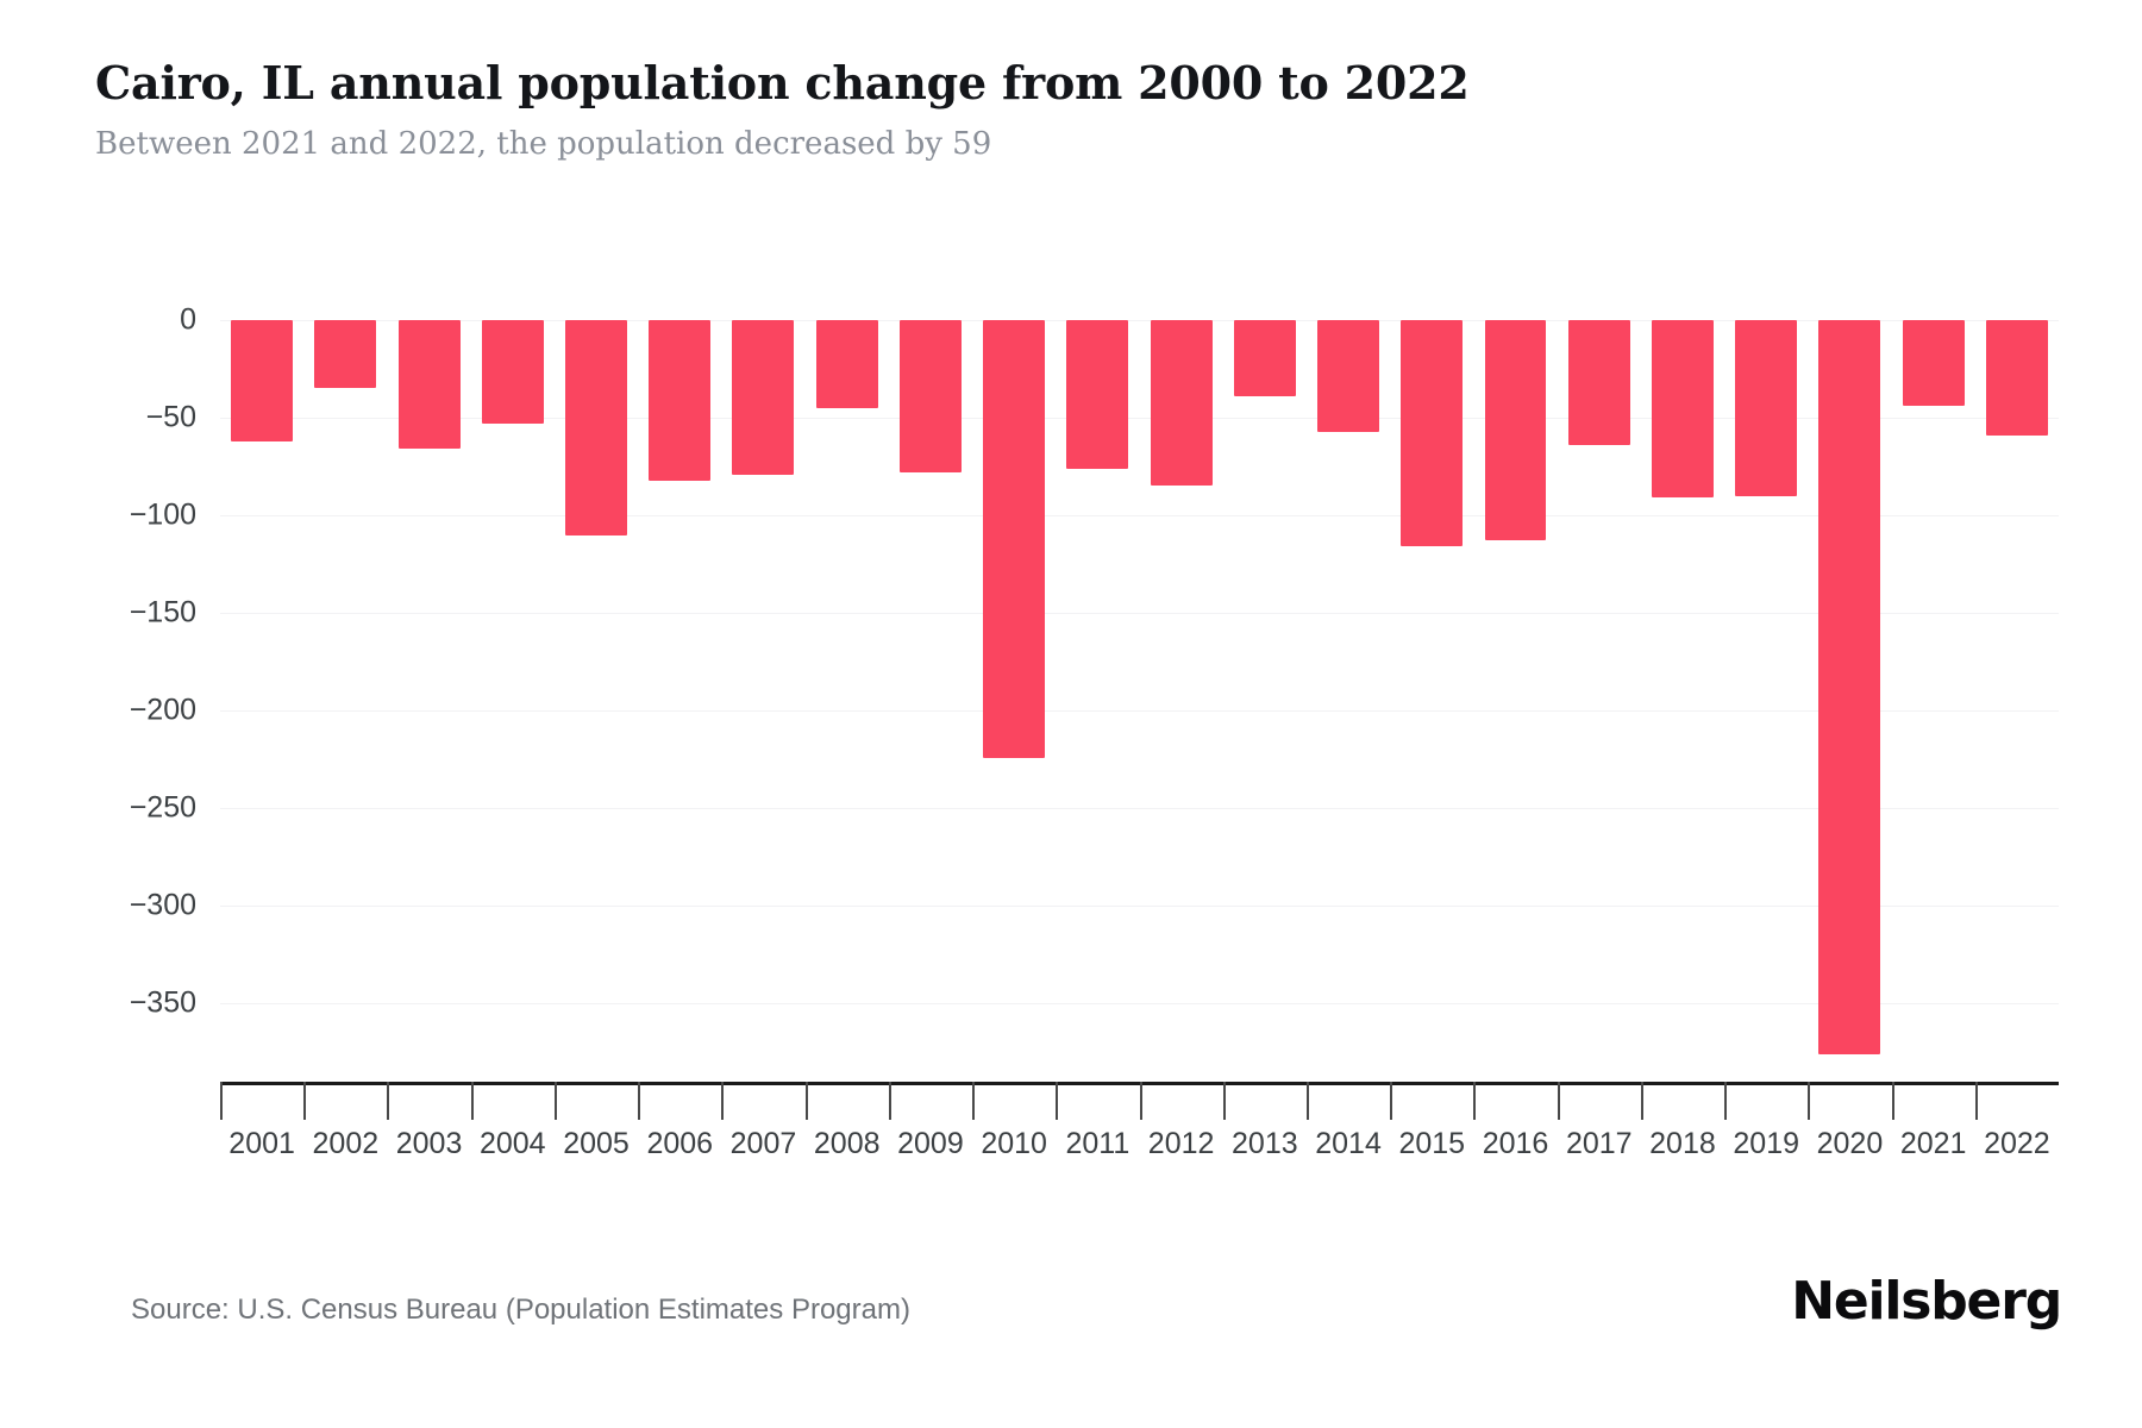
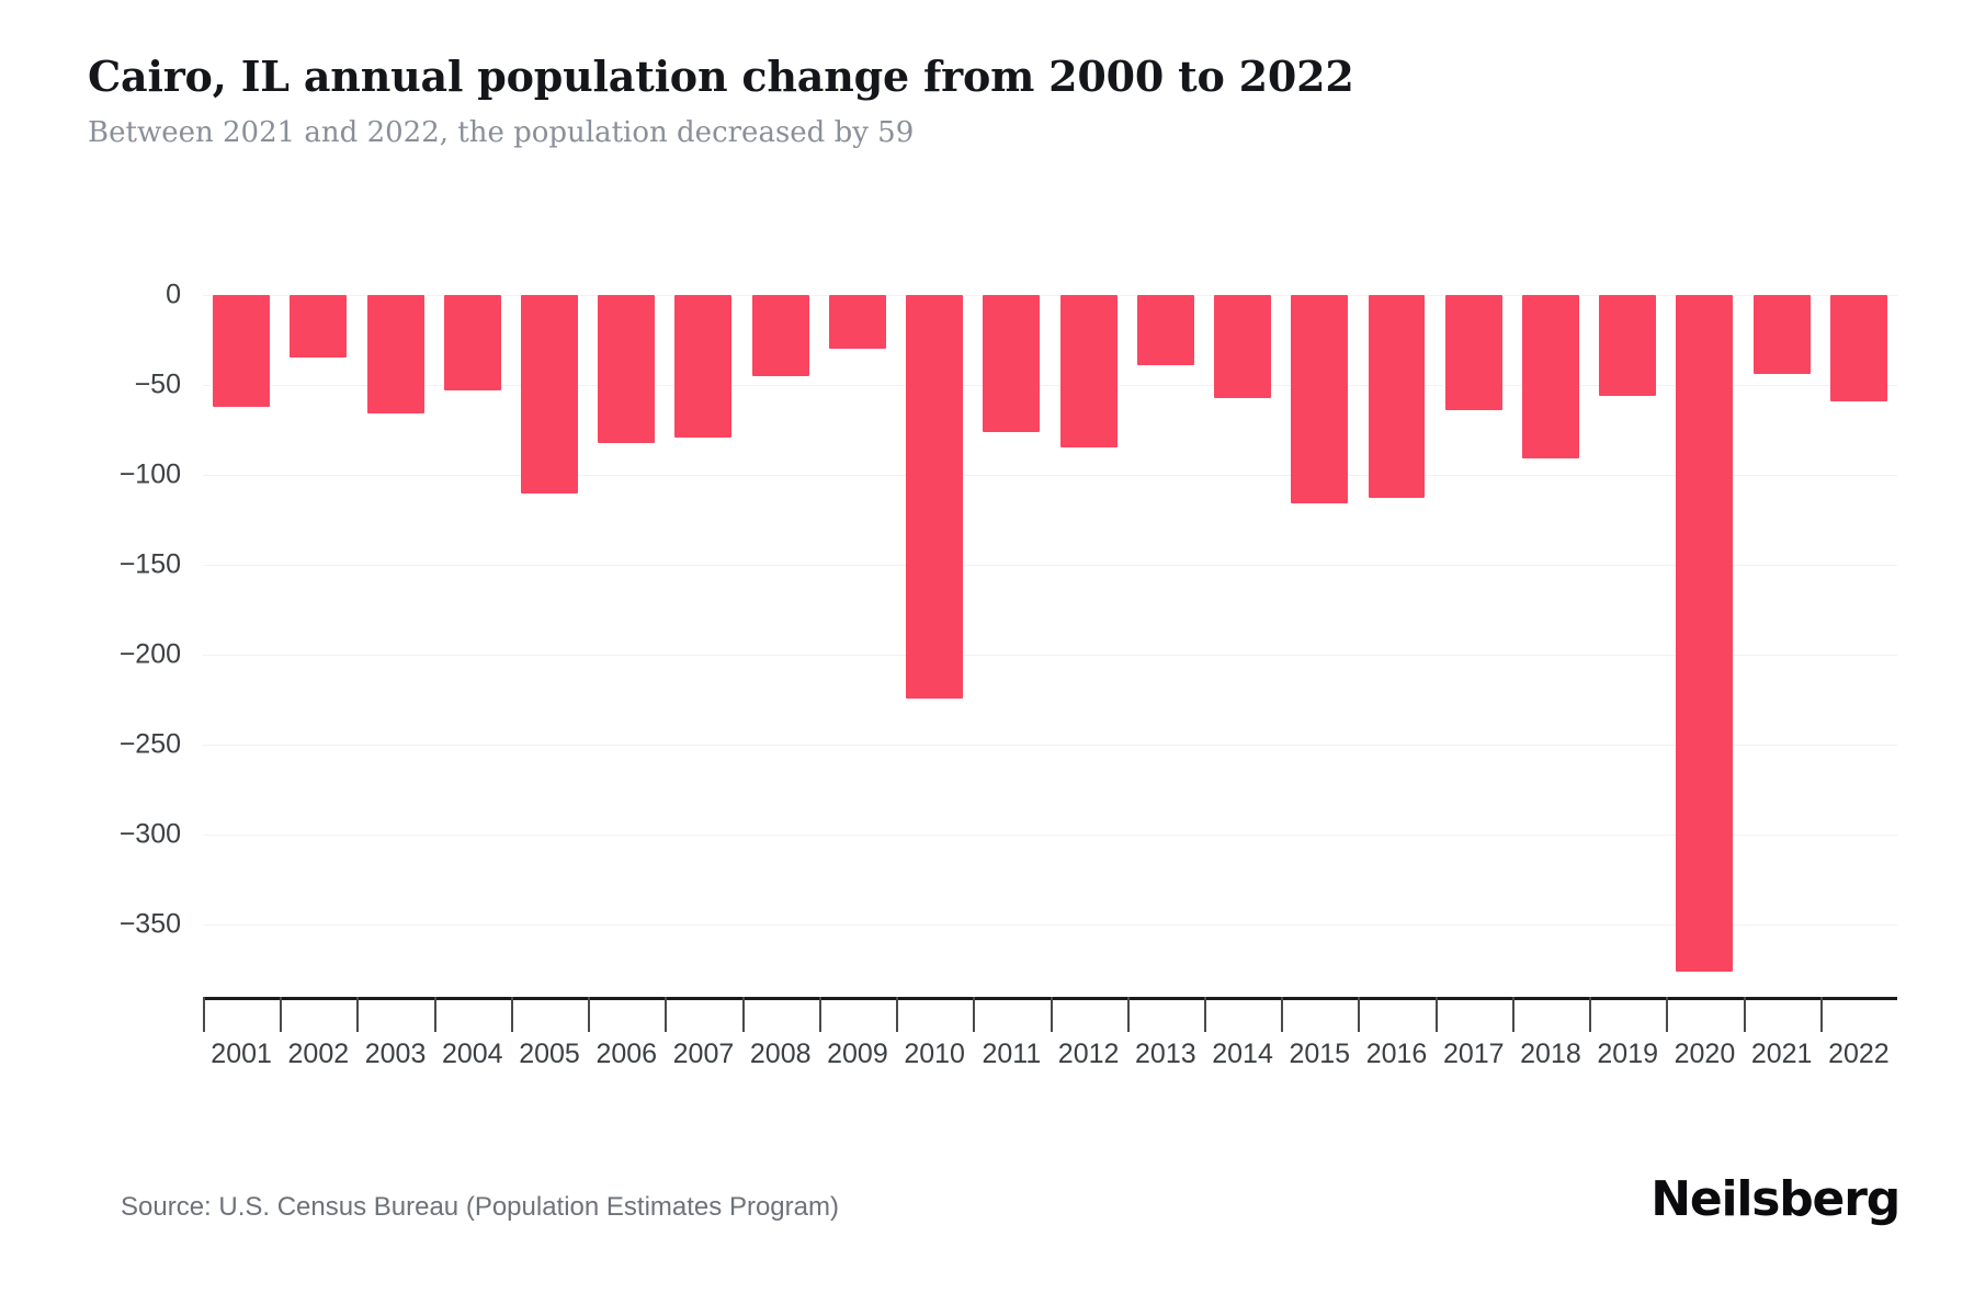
2009: -78 -> -30
2019: -90 -> -56
